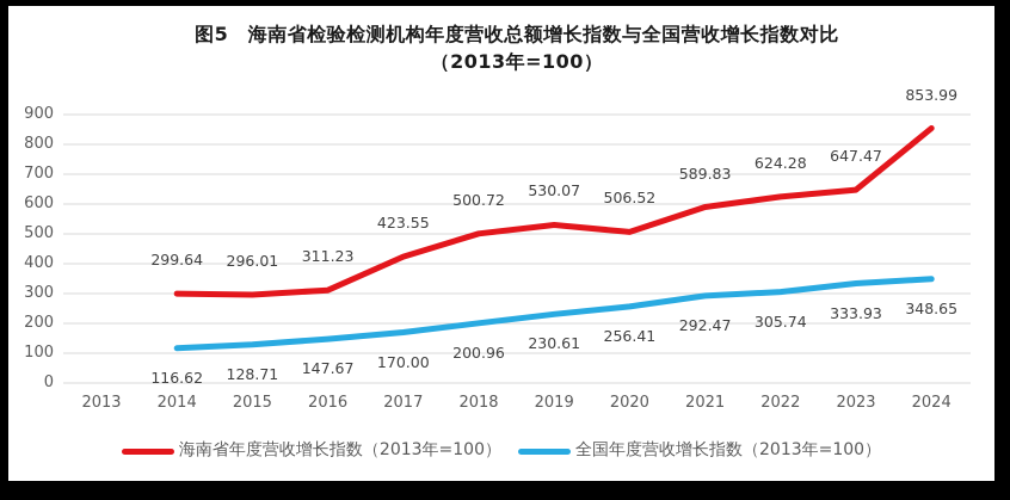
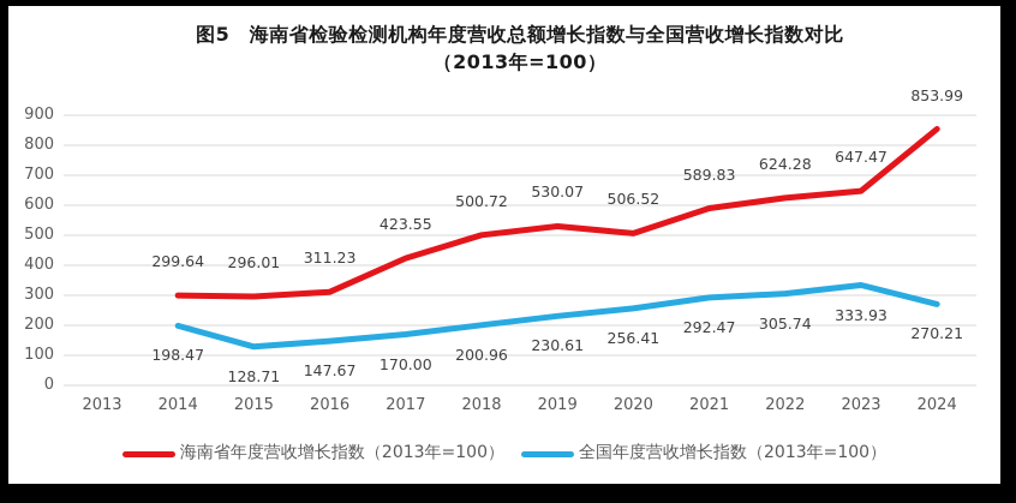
全国年度营收增长指数（2013年=100）/2014: 116.62 -> 198.47
全国年度营收增长指数（2013年=100）/2024: 348.65 -> 270.21
